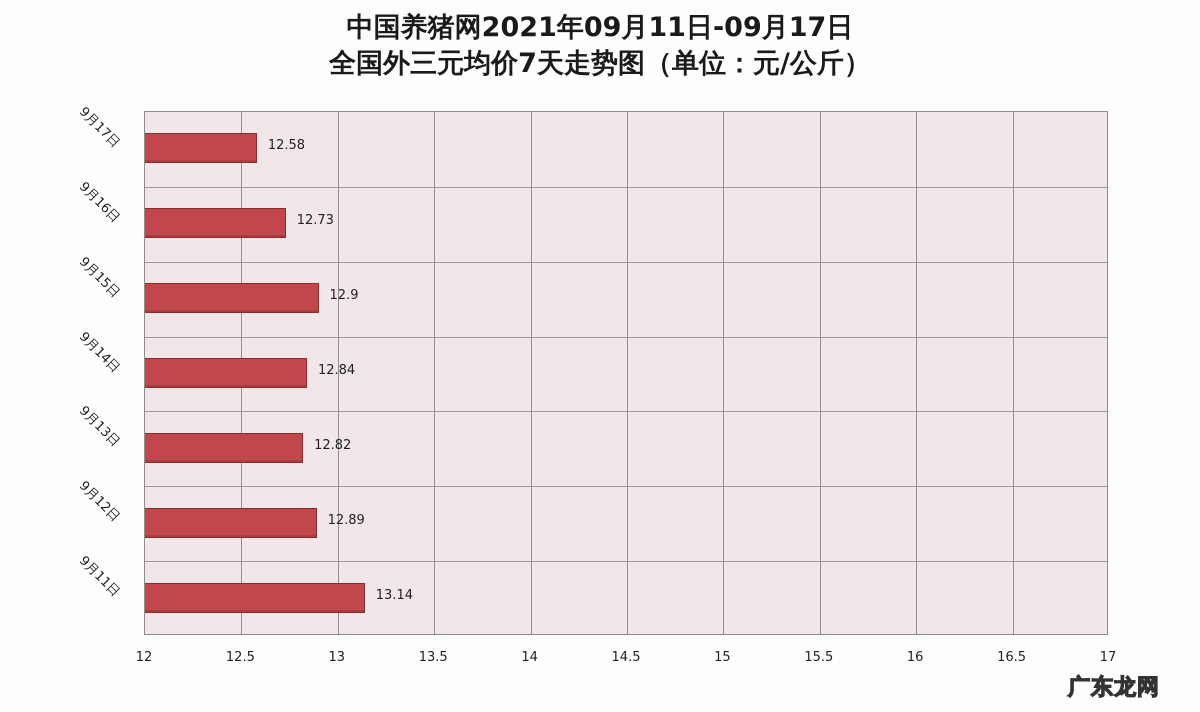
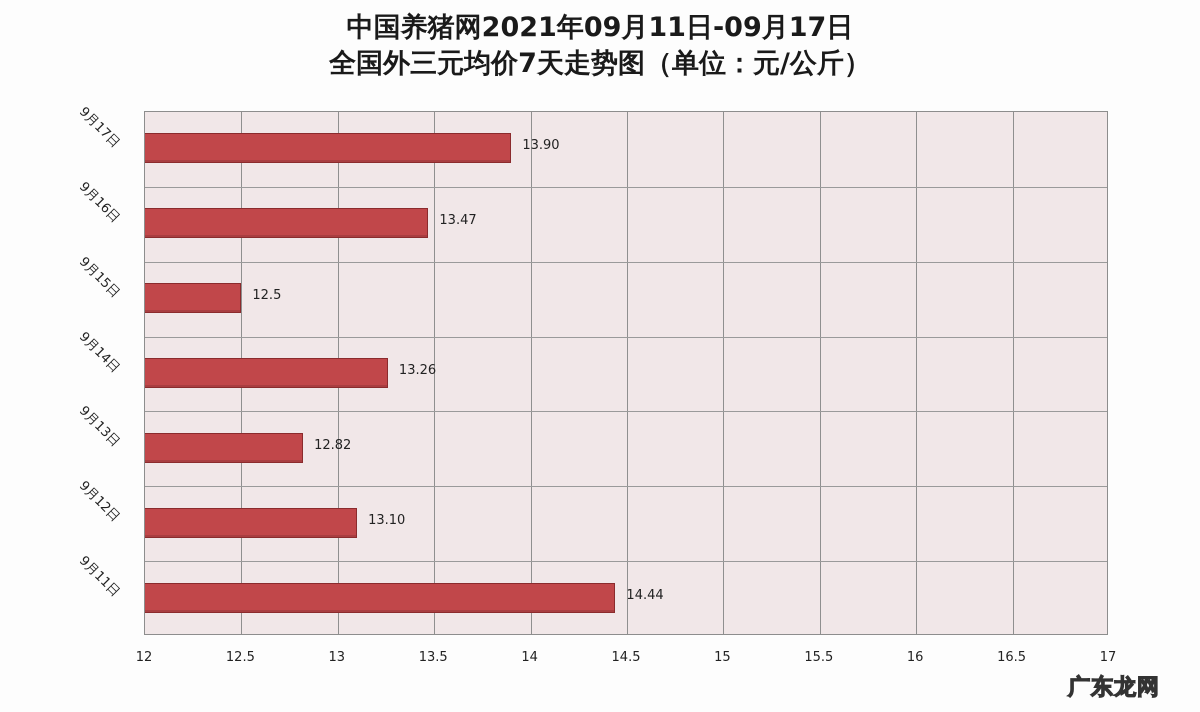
9月17日: 12.58 -> 13.90
9月16日: 12.73 -> 13.47
9月15日: 12.9 -> 12.5
9月14日: 12.84 -> 13.26
9月12日: 12.89 -> 13.10
9月11日: 13.14 -> 14.44
